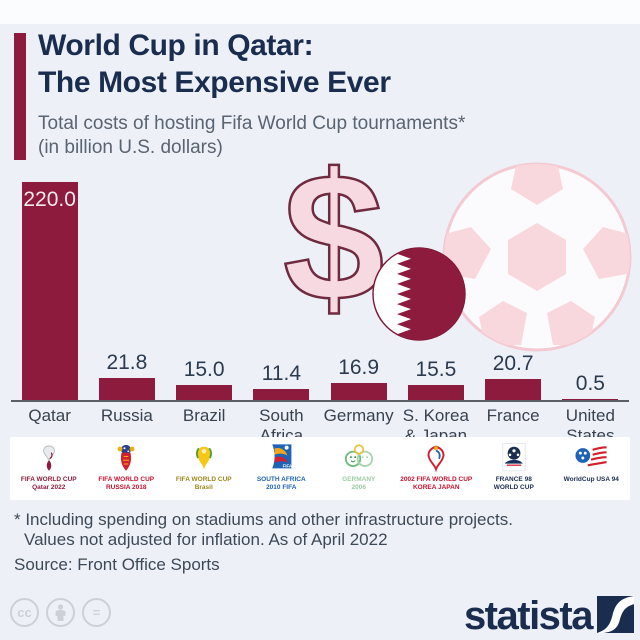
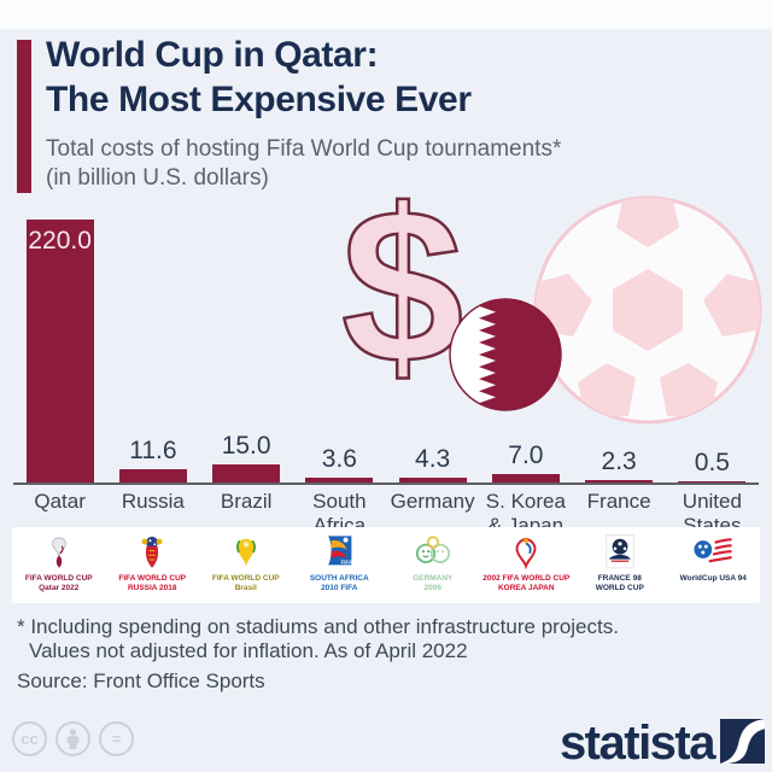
Russia: 21.8 -> 11.6
South Africa: 11.4 -> 3.6
Germany: 16.9 -> 4.3
S. Korea & Japan: 15.5 -> 7.0
France: 20.7 -> 2.3
